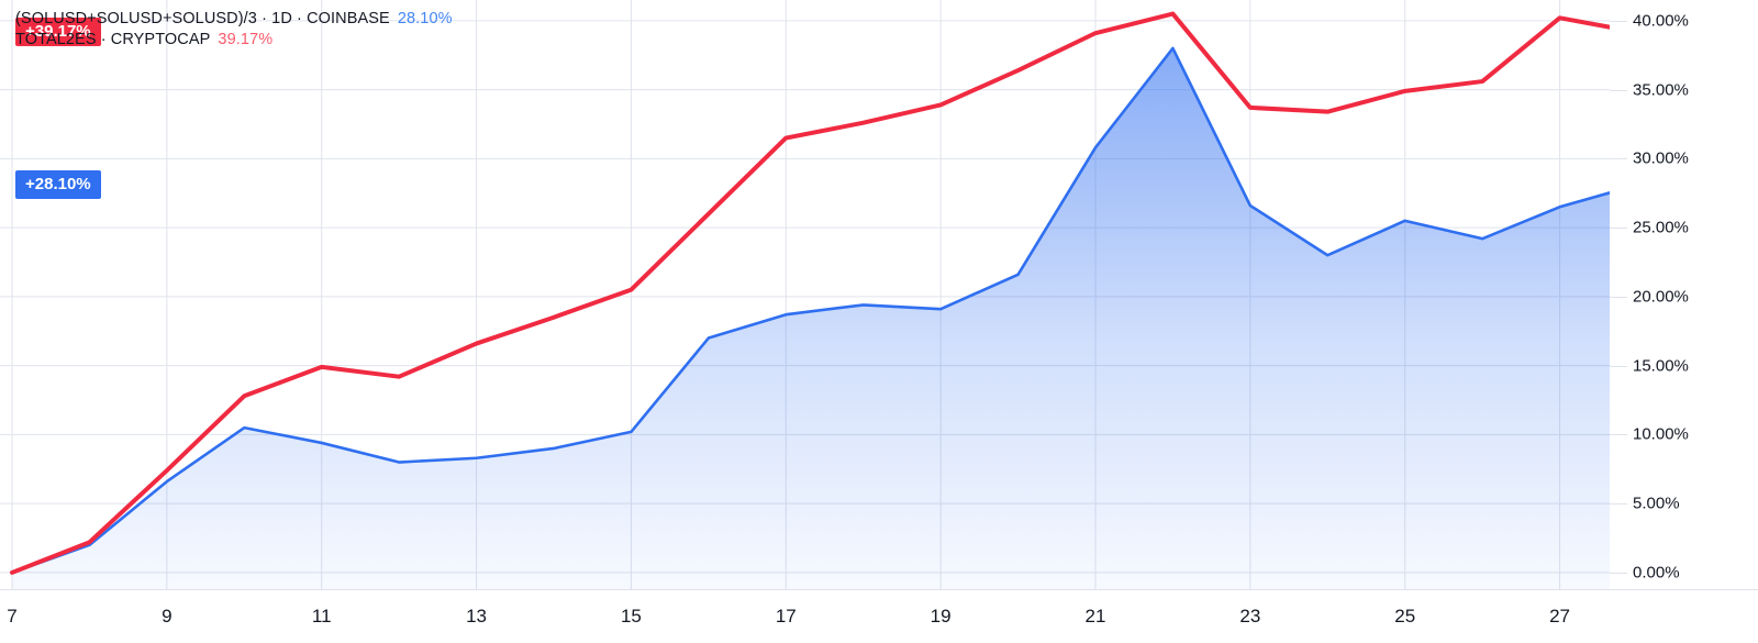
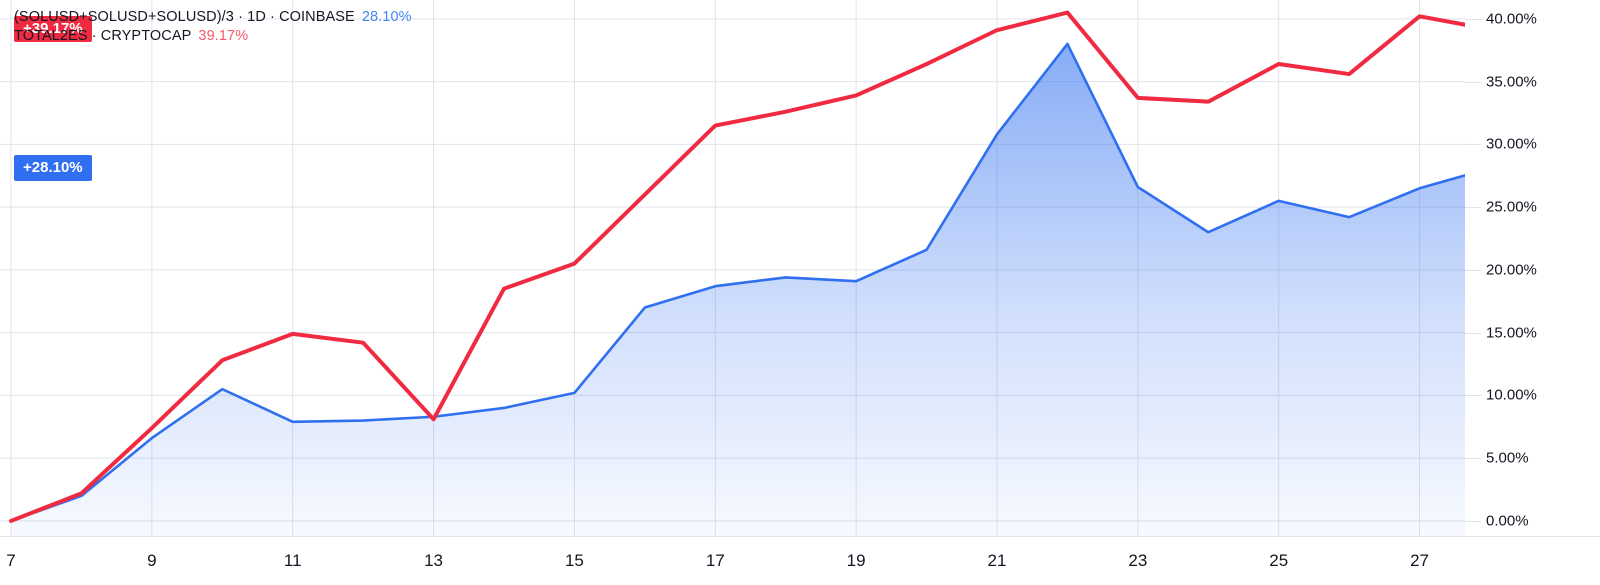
(SOLUSD+SOLUSD+SOLUSD)/3 · 1D · COINBASE/11: 9.4% -> 7.9%
TOTAL2ES · CRYPTOCAP/13: 16.6% -> 8.1%
TOTAL2ES · CRYPTOCAP/25: 34.9% -> 36.4%
